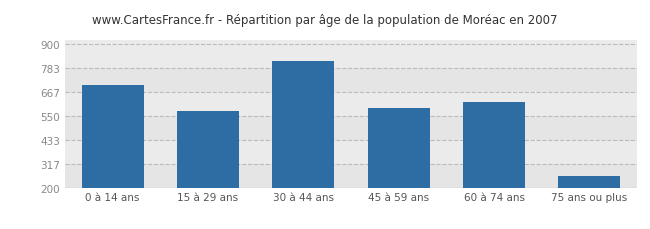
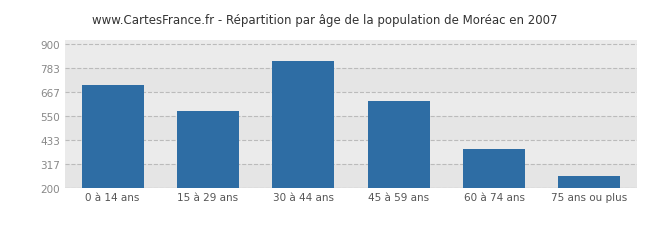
45 à 59 ans: 590 -> 622
60 à 74 ans: 620 -> 390
